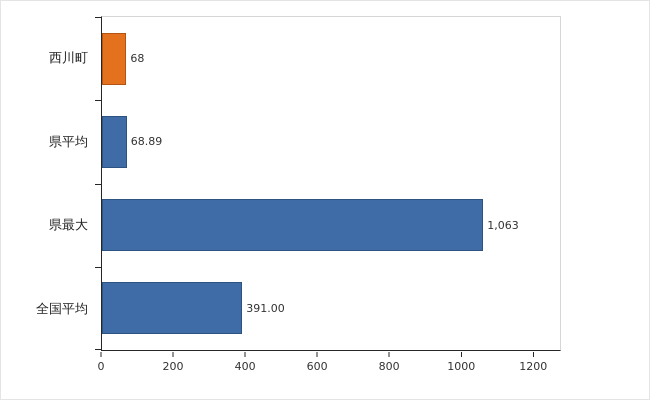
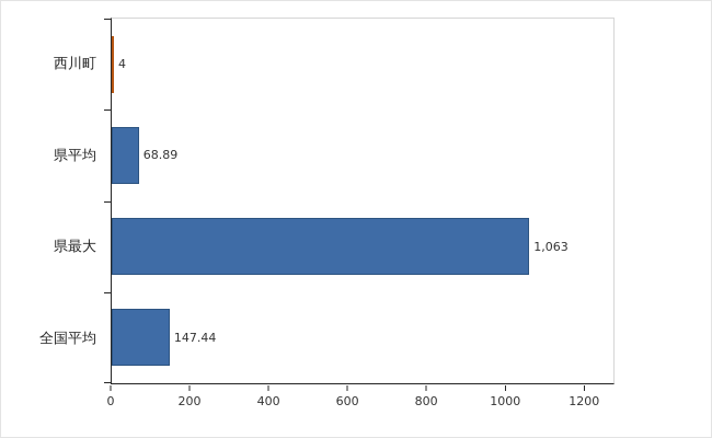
西川町: 68 -> 4
全国平均: 391.00 -> 147.44
